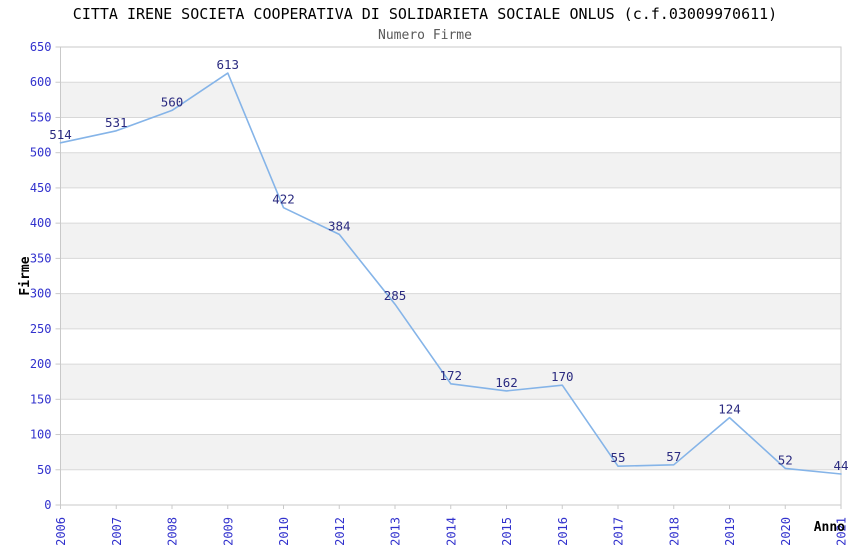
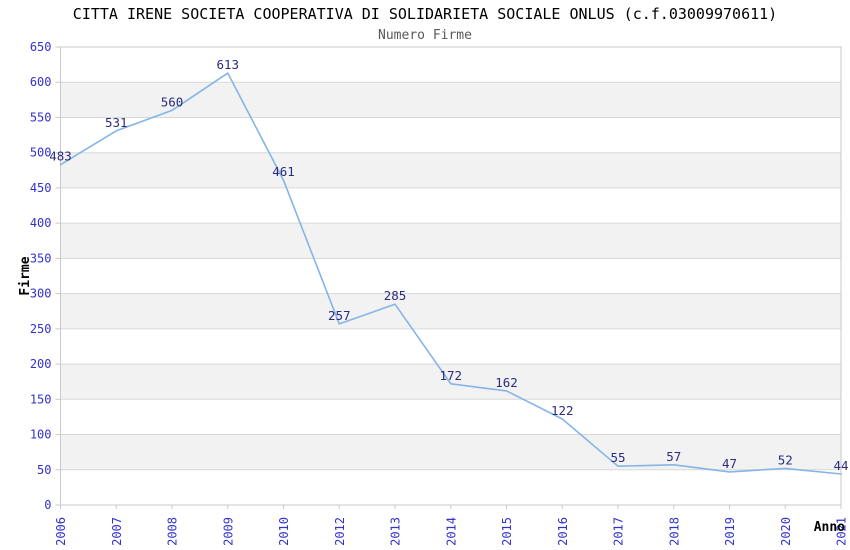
2006: 514 -> 483
2010: 422 -> 461
2012: 384 -> 257
2016: 170 -> 122
2019: 124 -> 47
